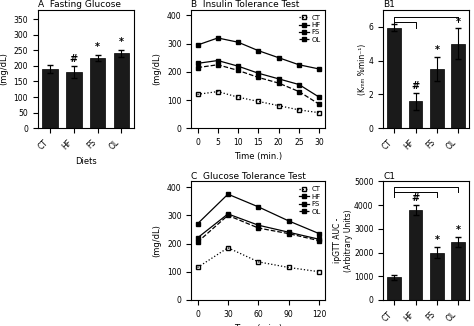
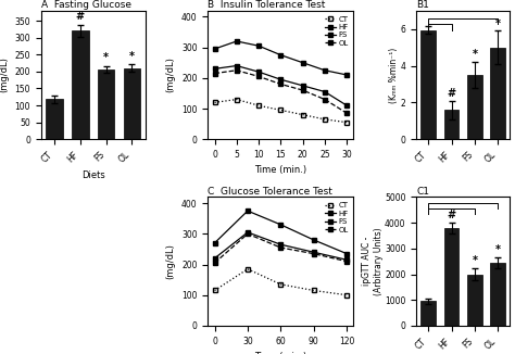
A Fasting Glucose/CT: 190 -> 118
A Fasting Glucose/HF: 180 -> 320
A Fasting Glucose/FS: 225 -> 207
A Fasting Glucose/OL: 240 -> 210
